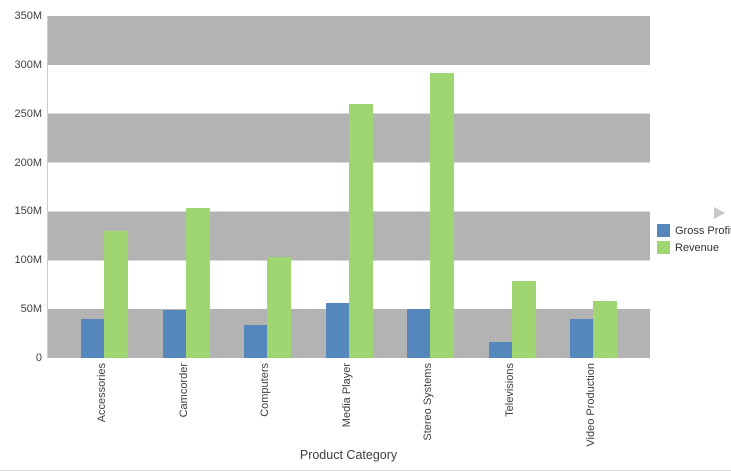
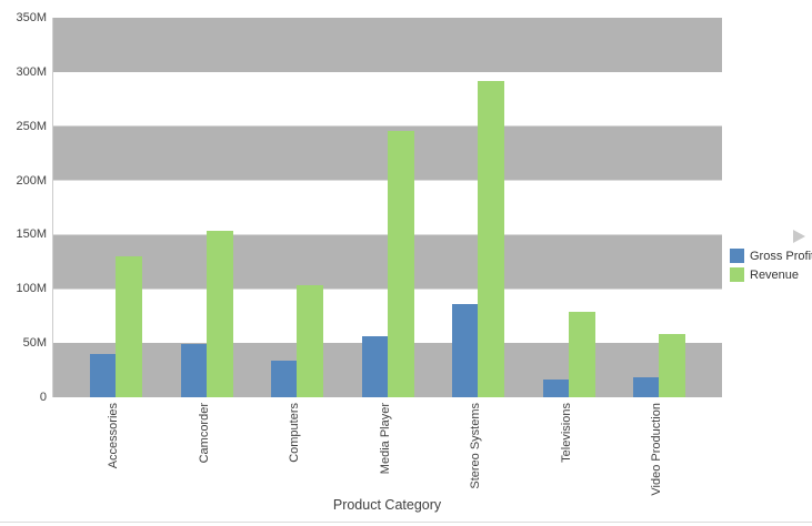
Revenue/Media Player: 260M -> 250M
Gross Profit/Stereo Systems: 50M -> 90M
Gross Profit/Video Production: 40M -> 20M
